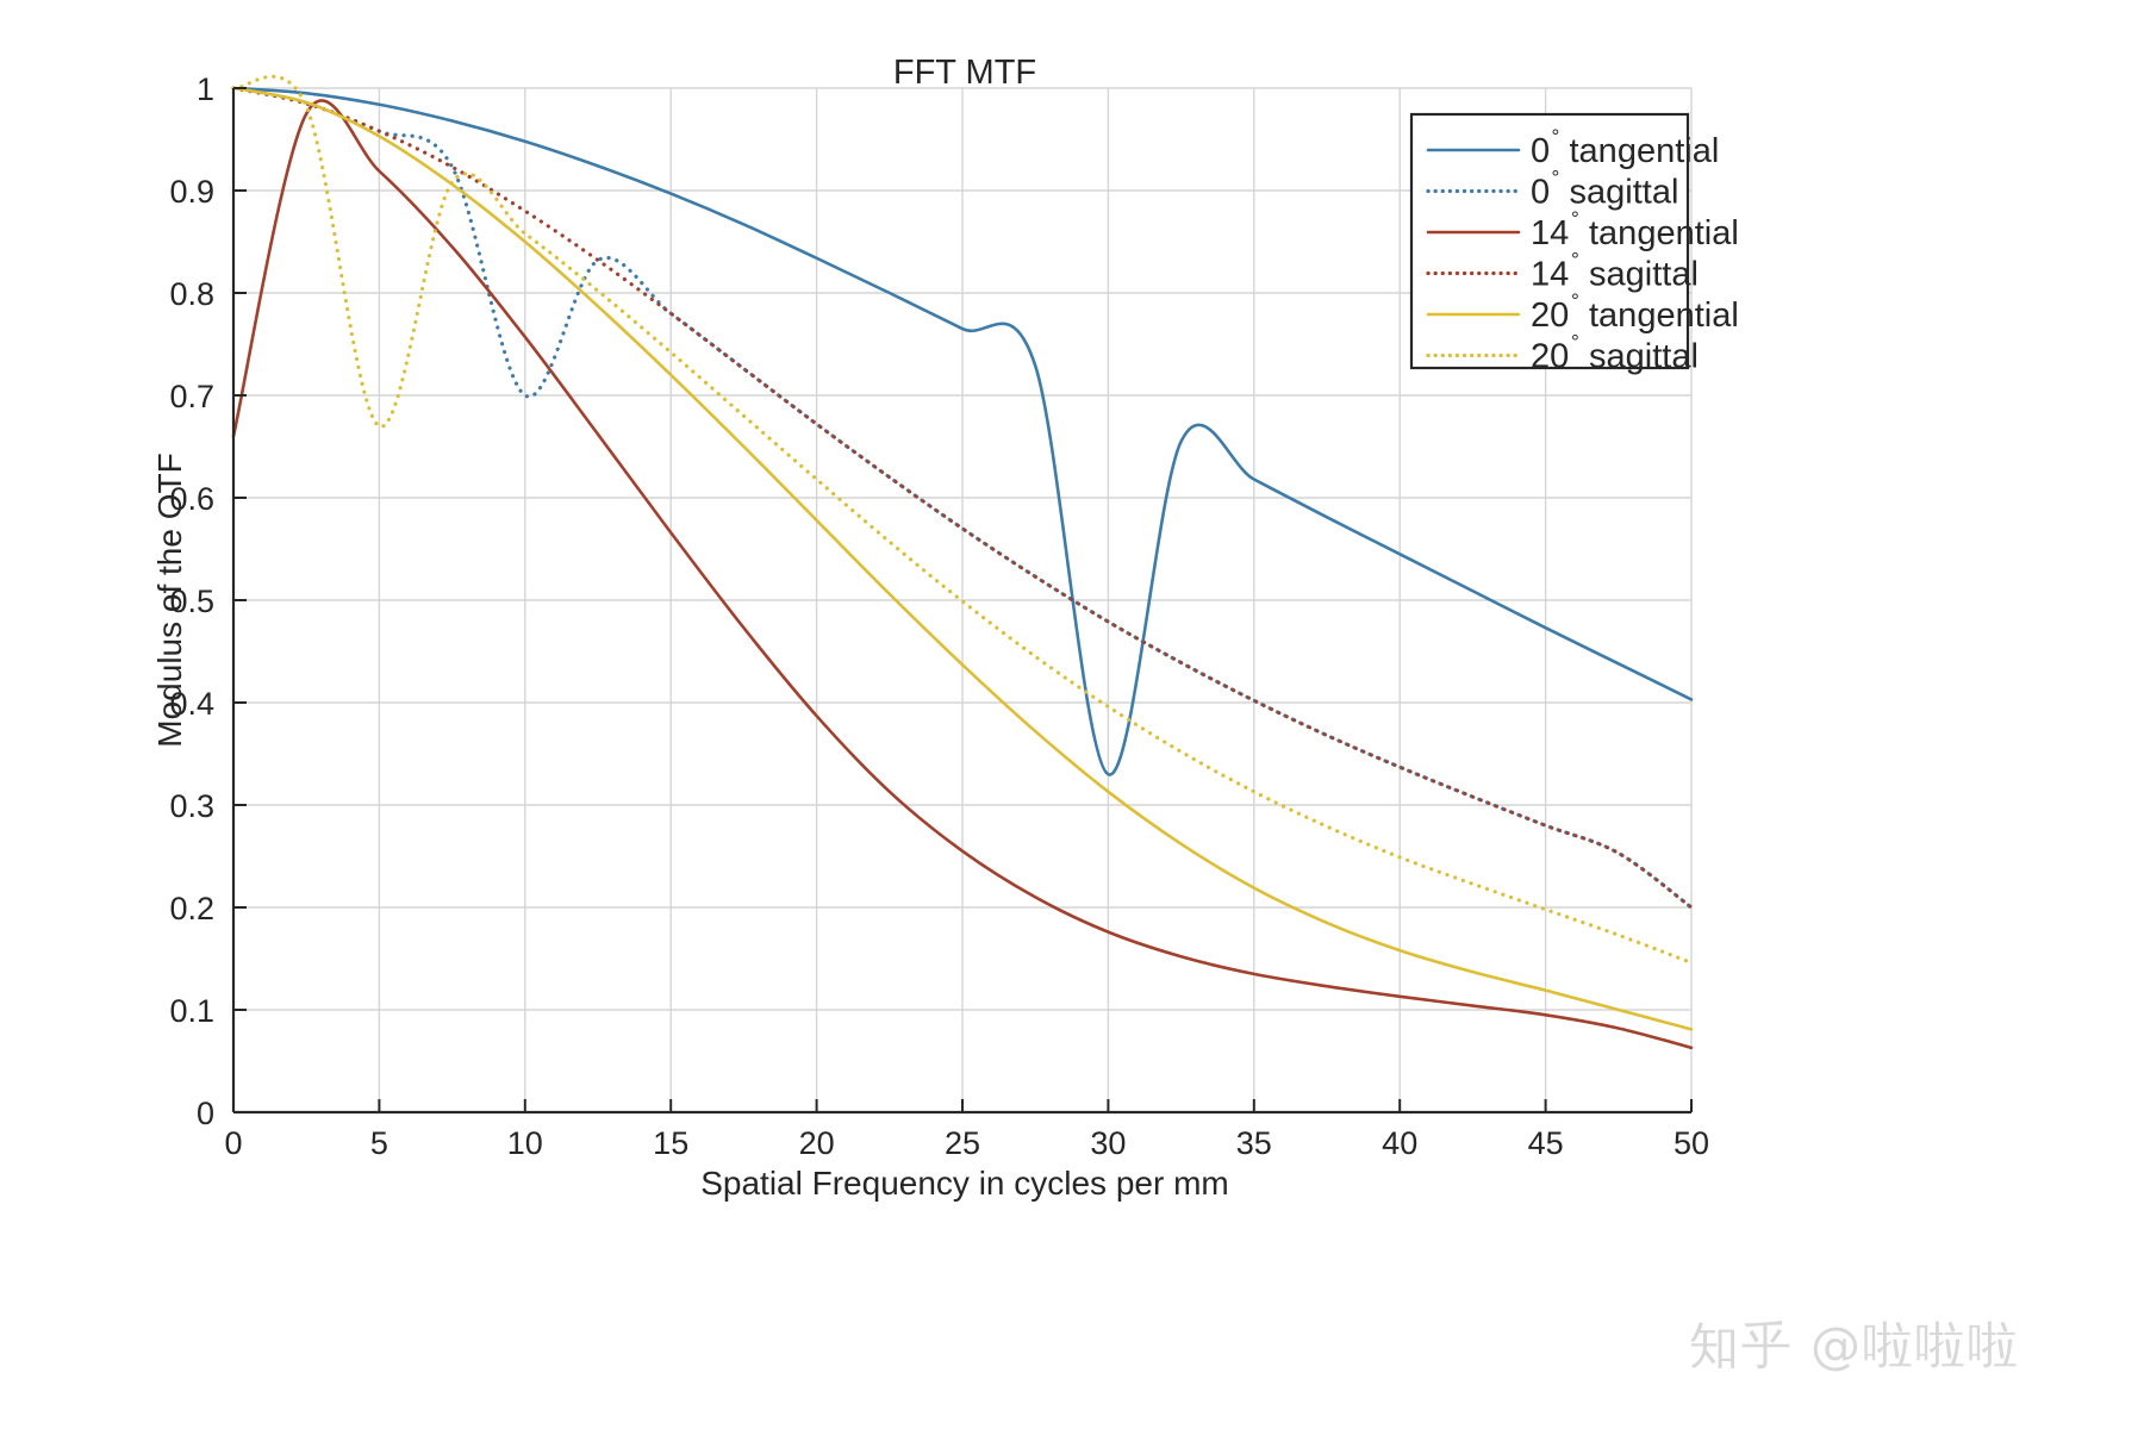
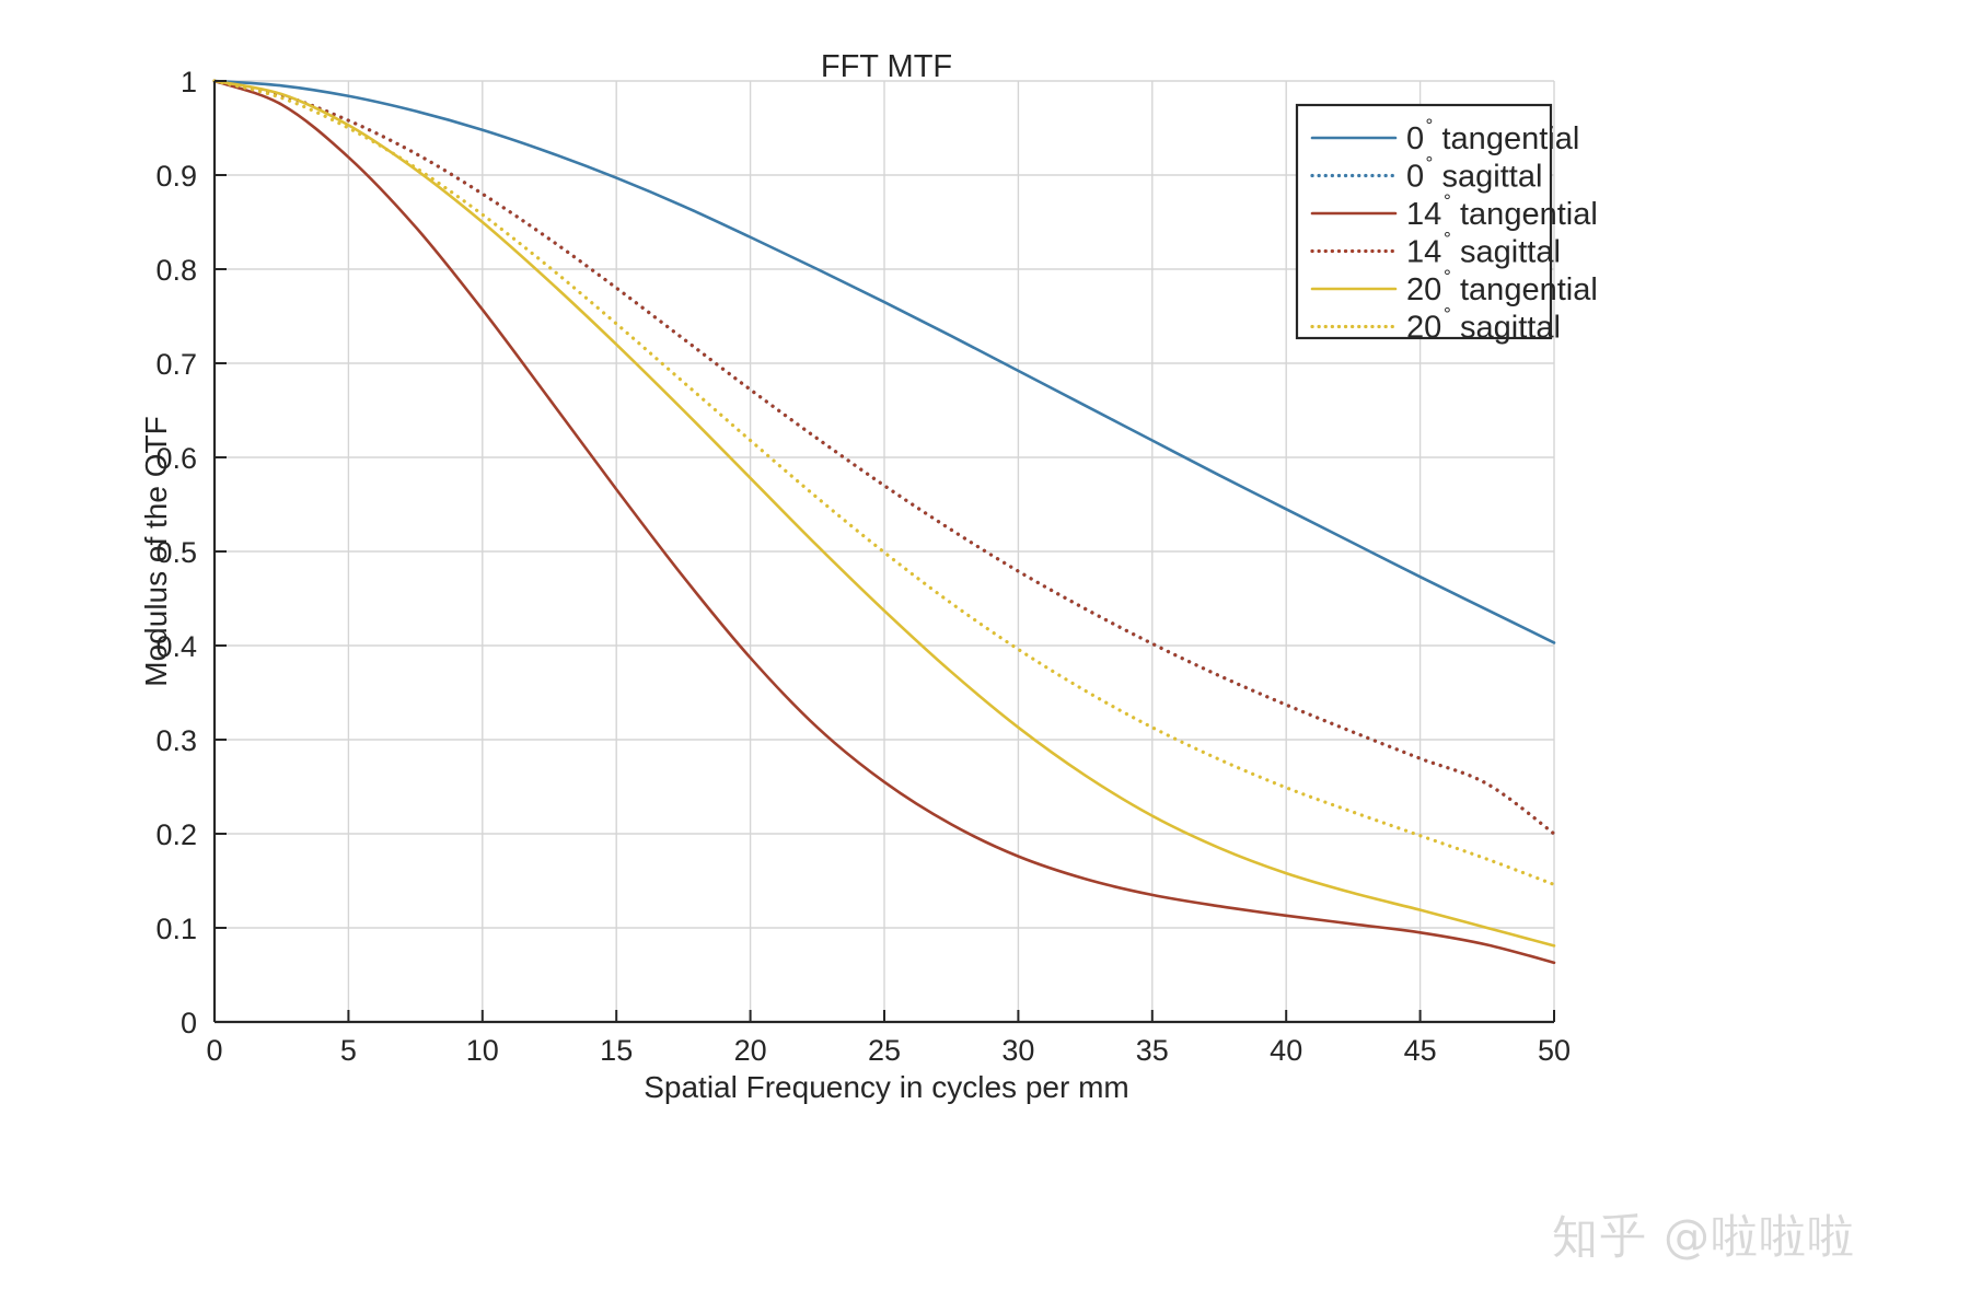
14° tangential/0: 0.66 -> 1.00
20° sagittal/5: 0.67 -> 0.95
0° sagittal/10: 0.70 -> 0.88
0° tangential/30: 0.33 -> 0.69
